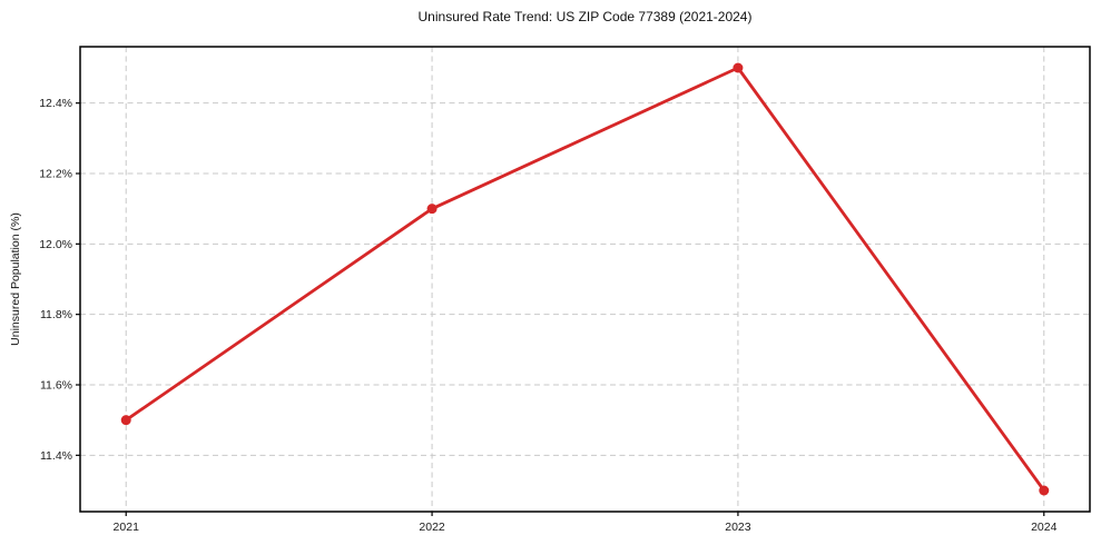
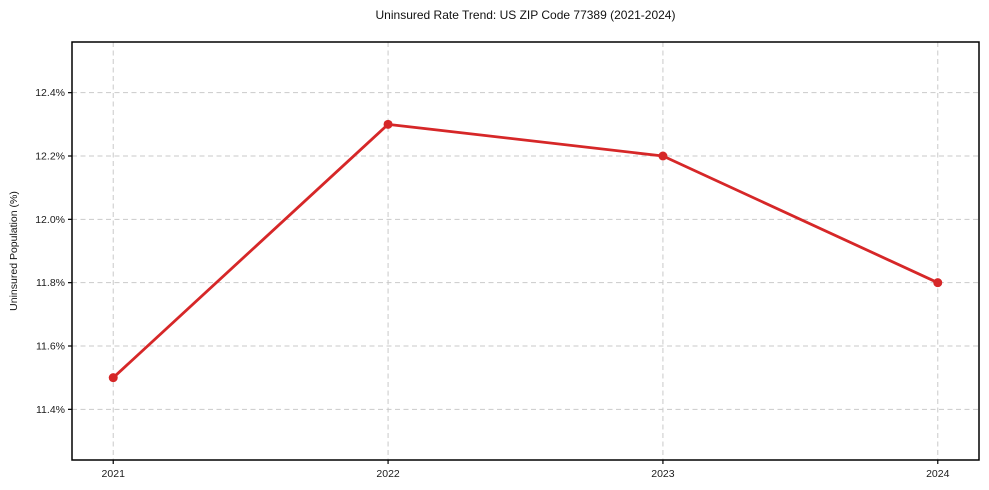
2022: 12.1% -> 12.3%
2023: 12.5% -> 12.2%
2024: 11.3% -> 11.8%
